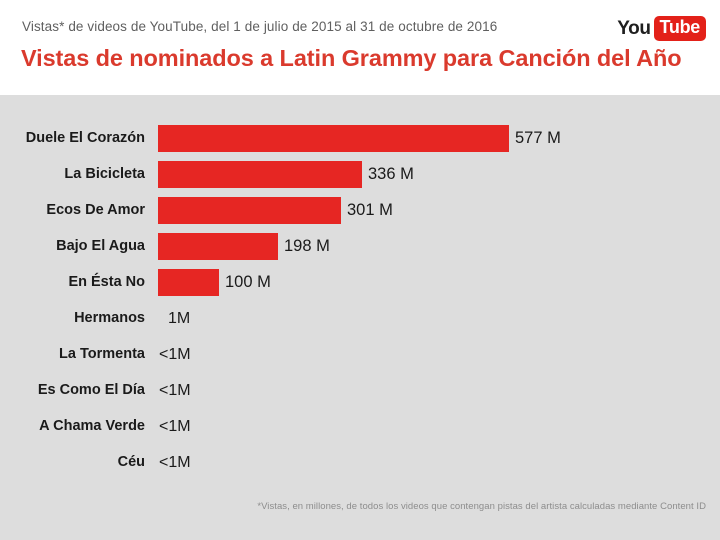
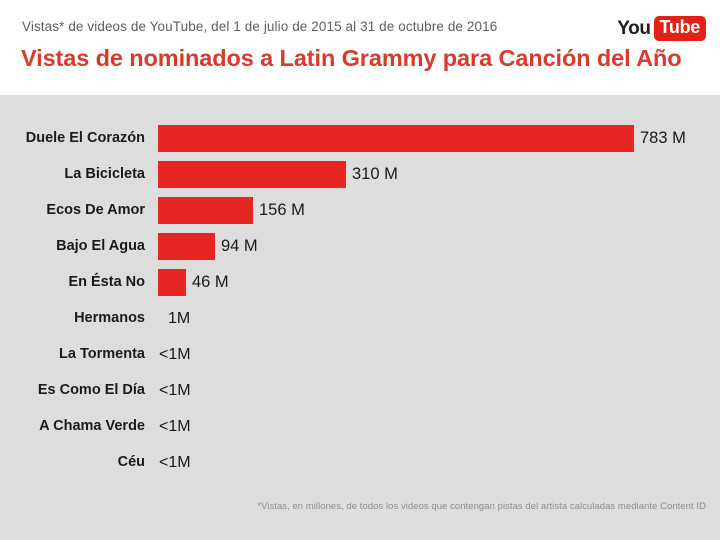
Duele El Corazón: 577 -> 783
La Bicicleta: 336 -> 310
Ecos De Amor: 301 -> 156
Bajo El Agua: 198 -> 94
En Ésta No: 100 -> 46
